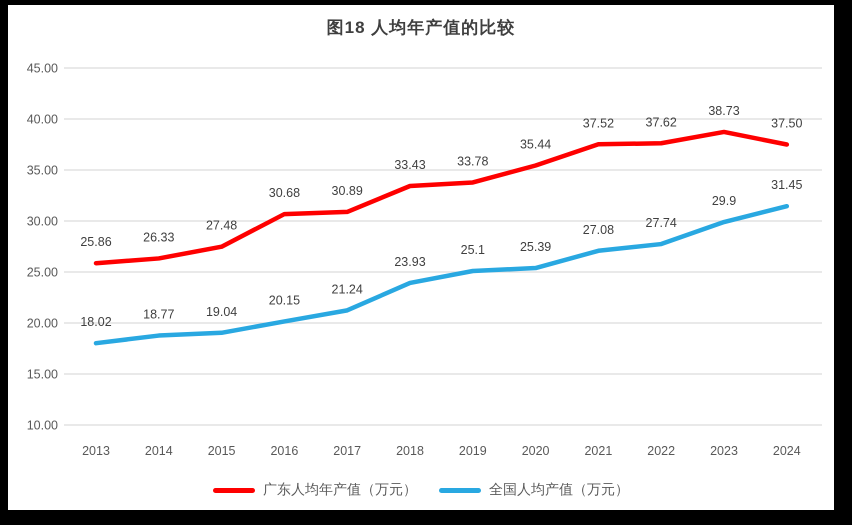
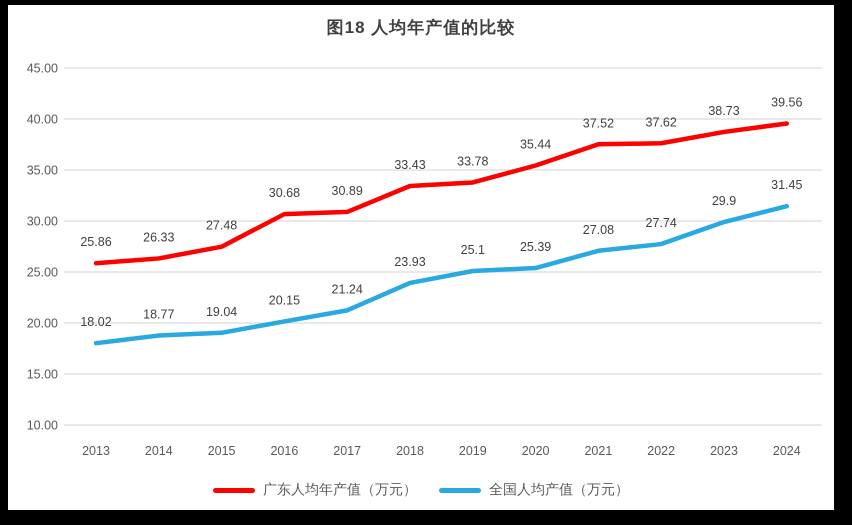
广东人均年产值（万元）/2024: 37.50 -> 39.56
